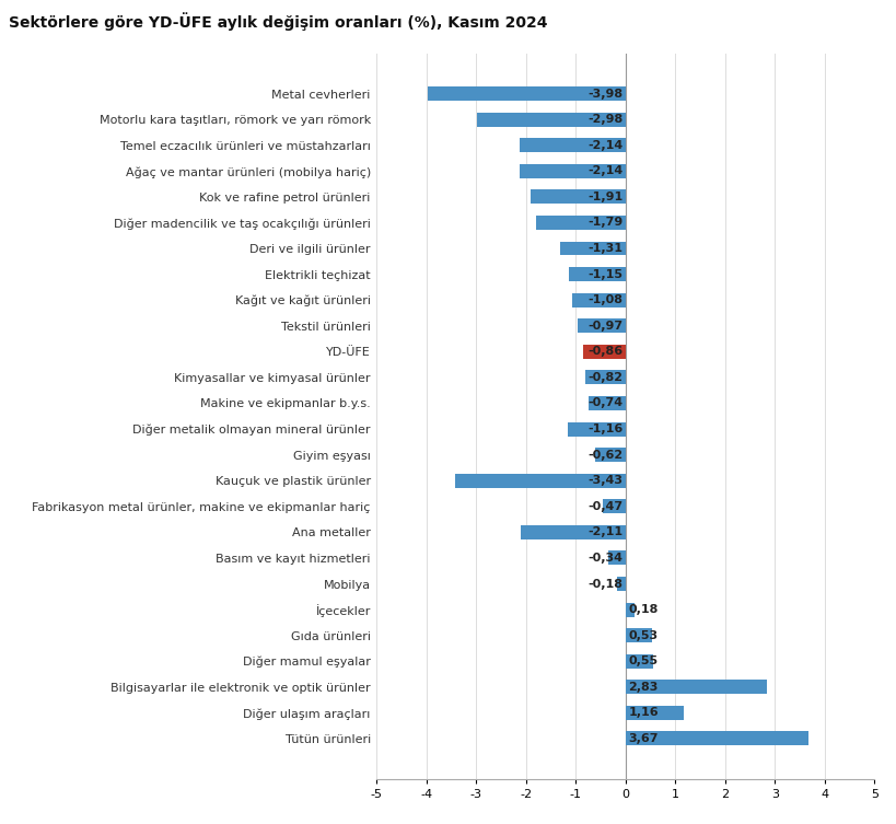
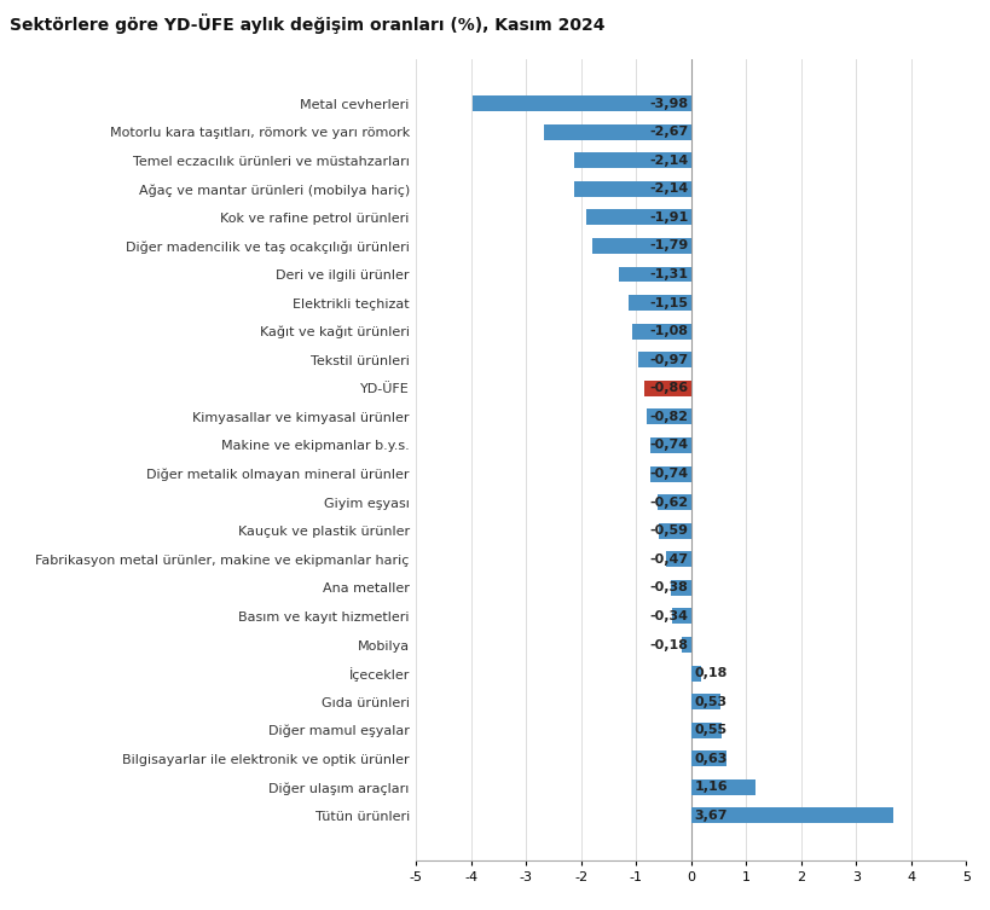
Motorlu kara taşıtları, römork ve yarı römork: -2,98 -> -2,67
Diğer metalik olmayan mineral ürünler: -1,16 -> -0,74
Kauçuk ve plastik ürünler: -3,43 -> -0,59
Ana metaller: -2,11 -> -0,38
Bilgisayarlar ile elektronik ve optik ürünler: 2,83 -> 0,63
